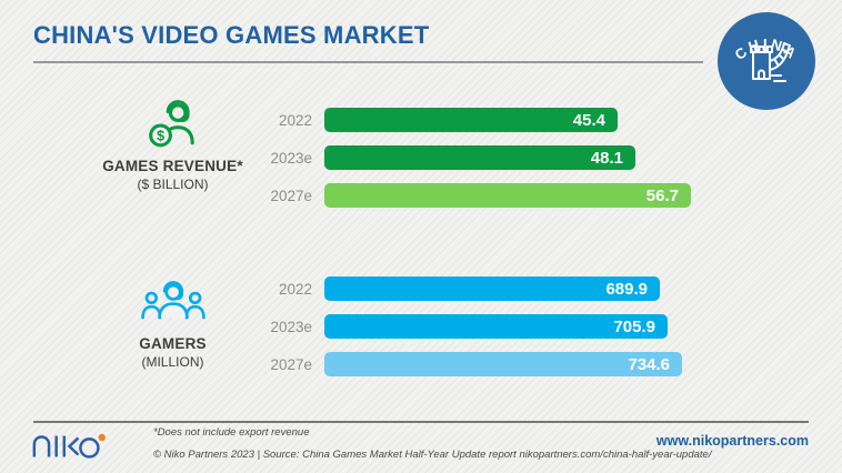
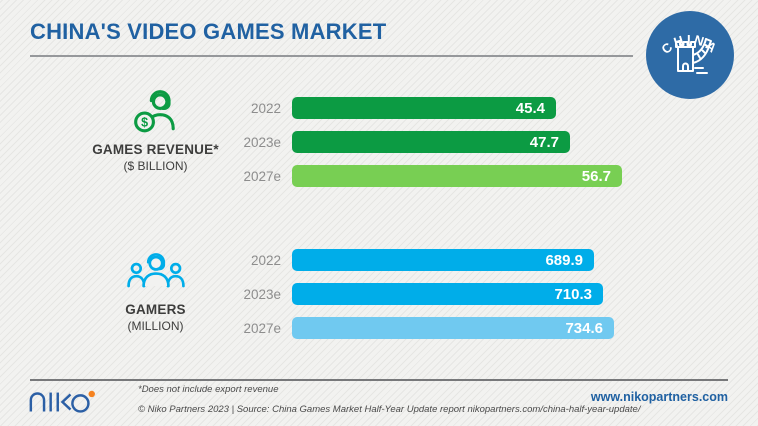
GAMES REVENUE*/2023e: 48.1 -> 47.7
GAMERS/2023e: 705.9 -> 710.3
